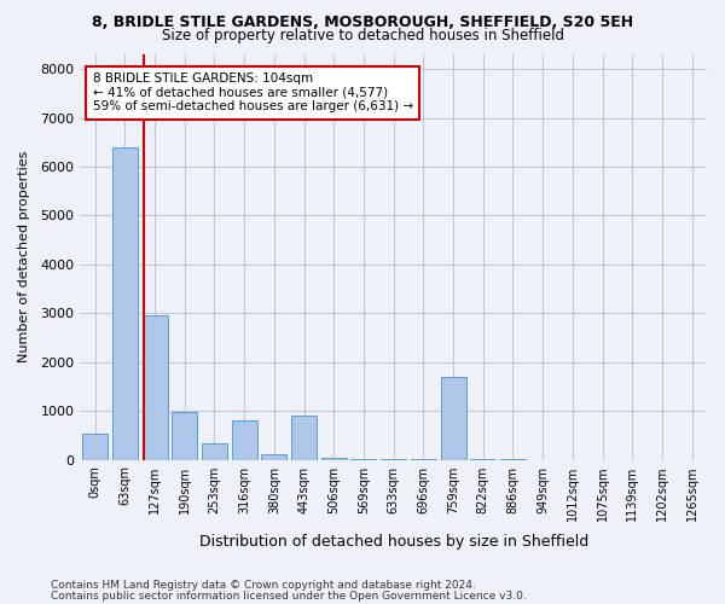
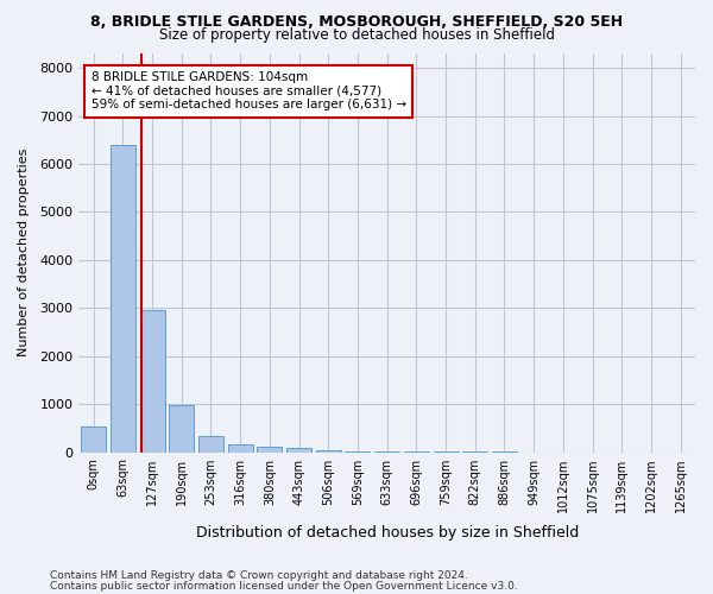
316sqm: 800 -> 160
443sqm: 900 -> 80
759sqm: 1700 -> 0
